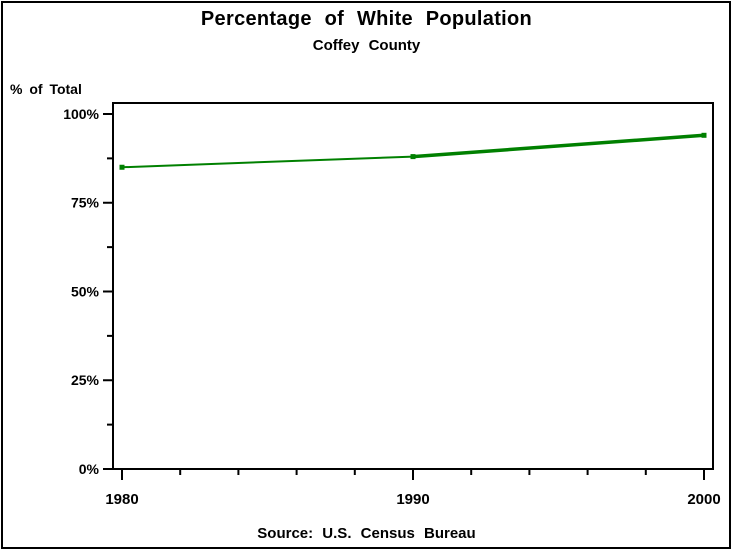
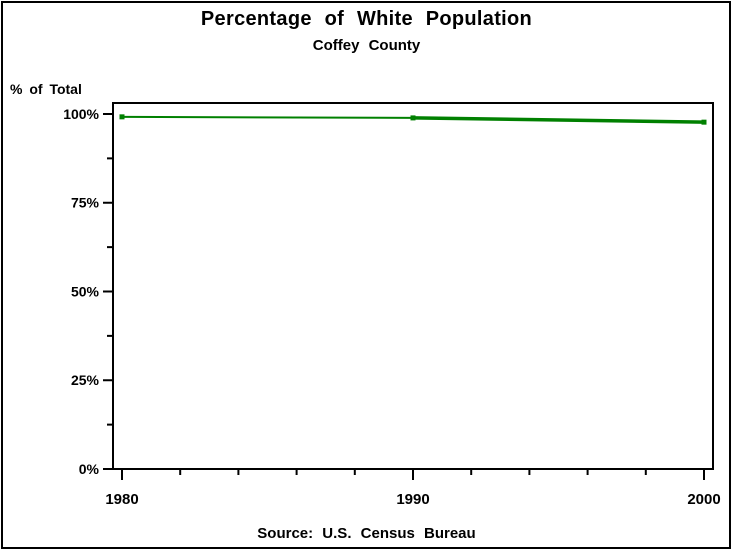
1980: 85% -> 99%
1990: 88% -> 99%
2000: 94% -> 98%
